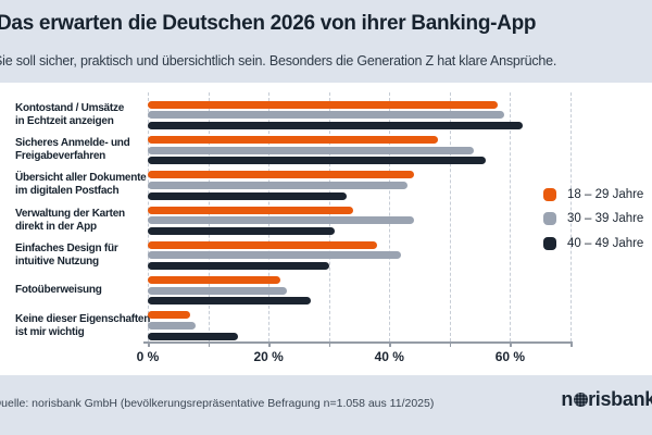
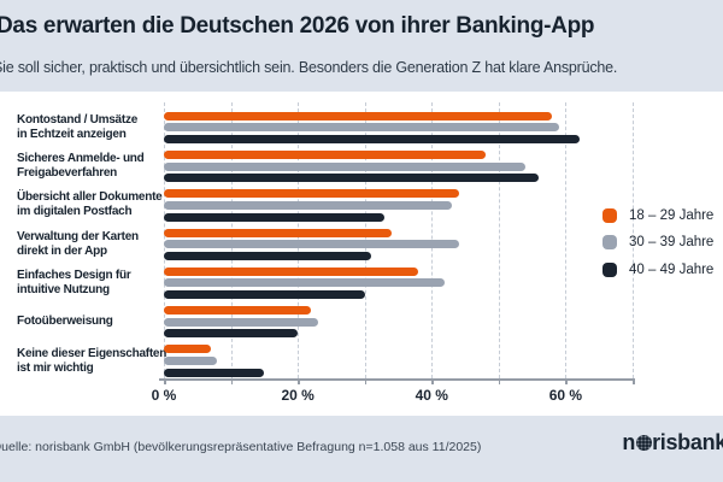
40 – 49 Jahre/Fotoüberweisung: 27% -> 20%
